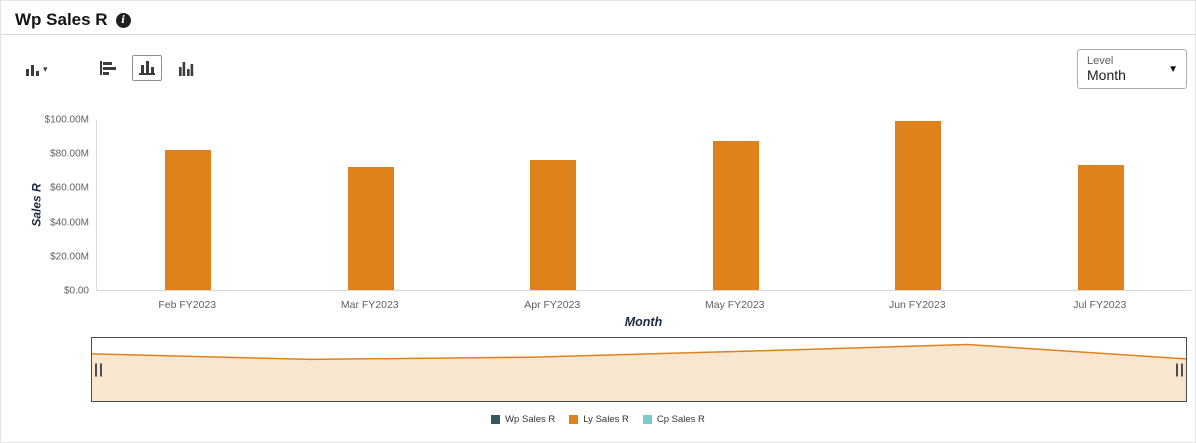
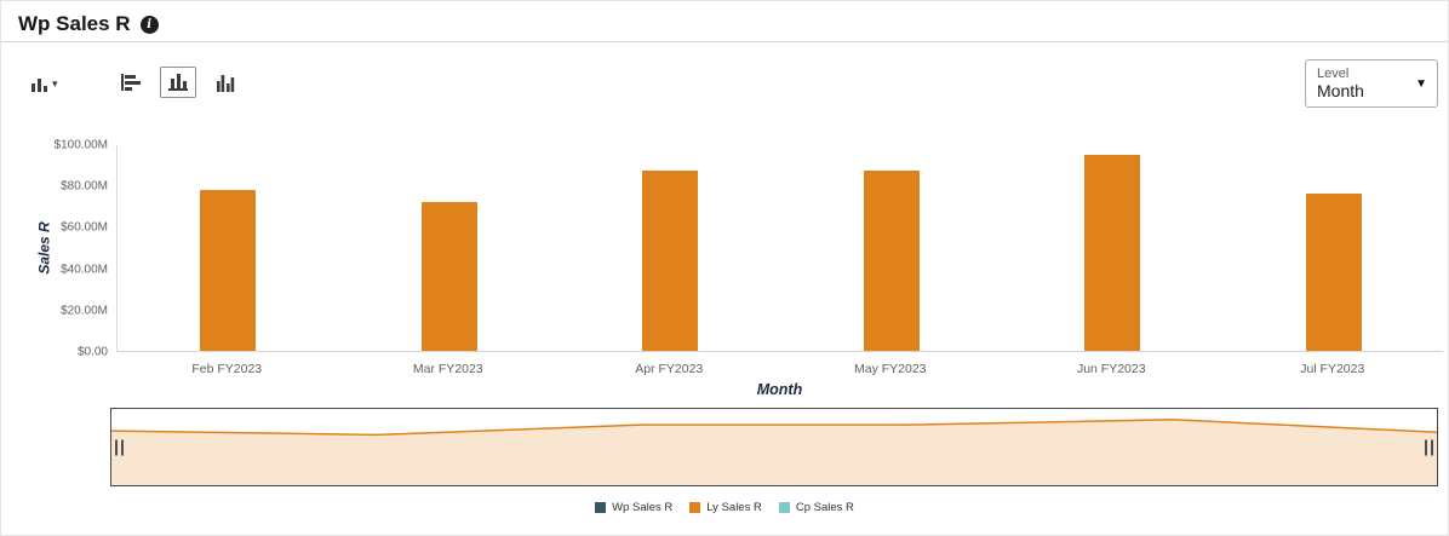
Feb FY2023: $82M -> $78M
Apr FY2023: $76M -> $87M
Jun FY2023: $99M -> $95M
Jul FY2023: $73M -> $76M
